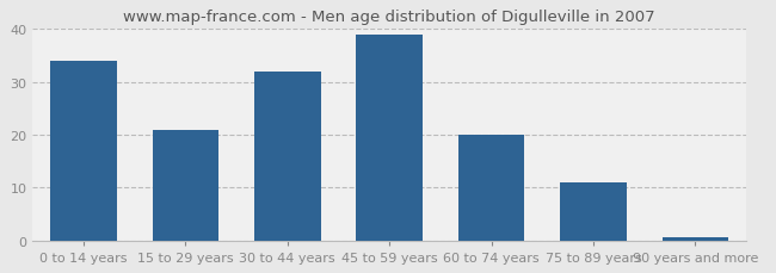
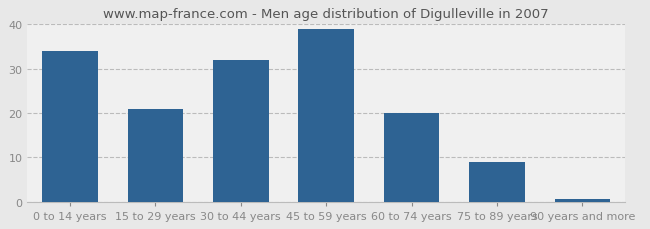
75 to 89 years: 11.0 -> 9.0
